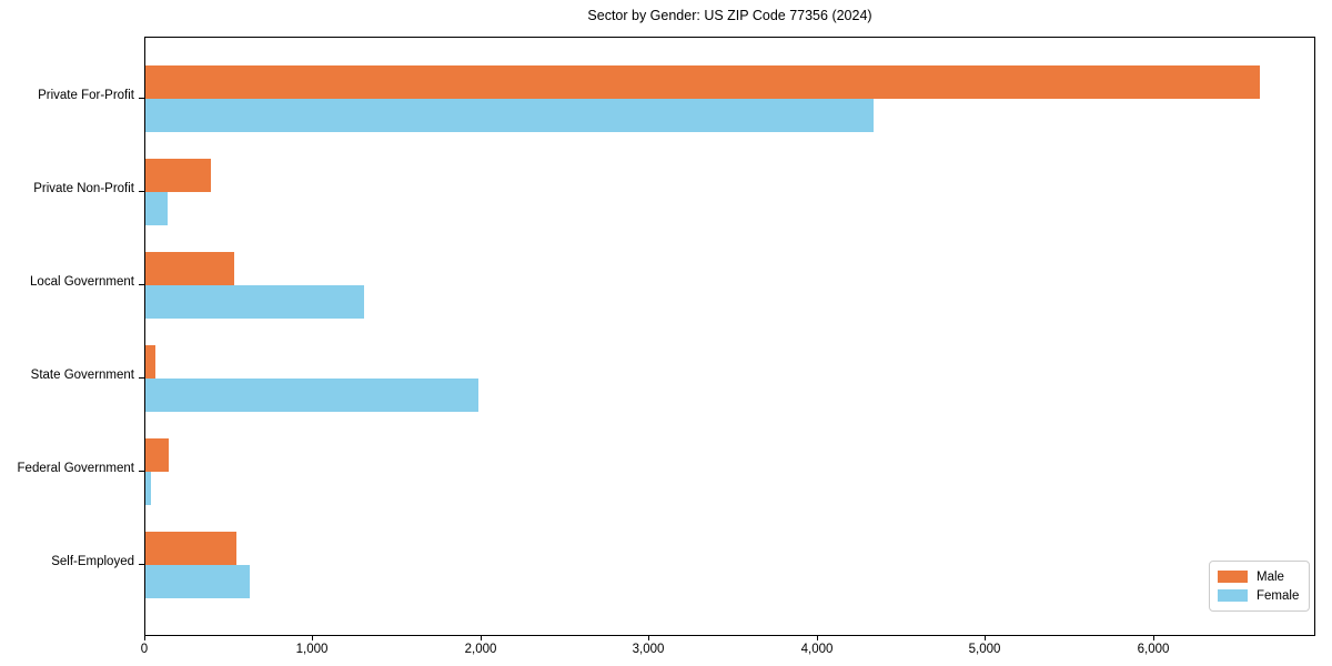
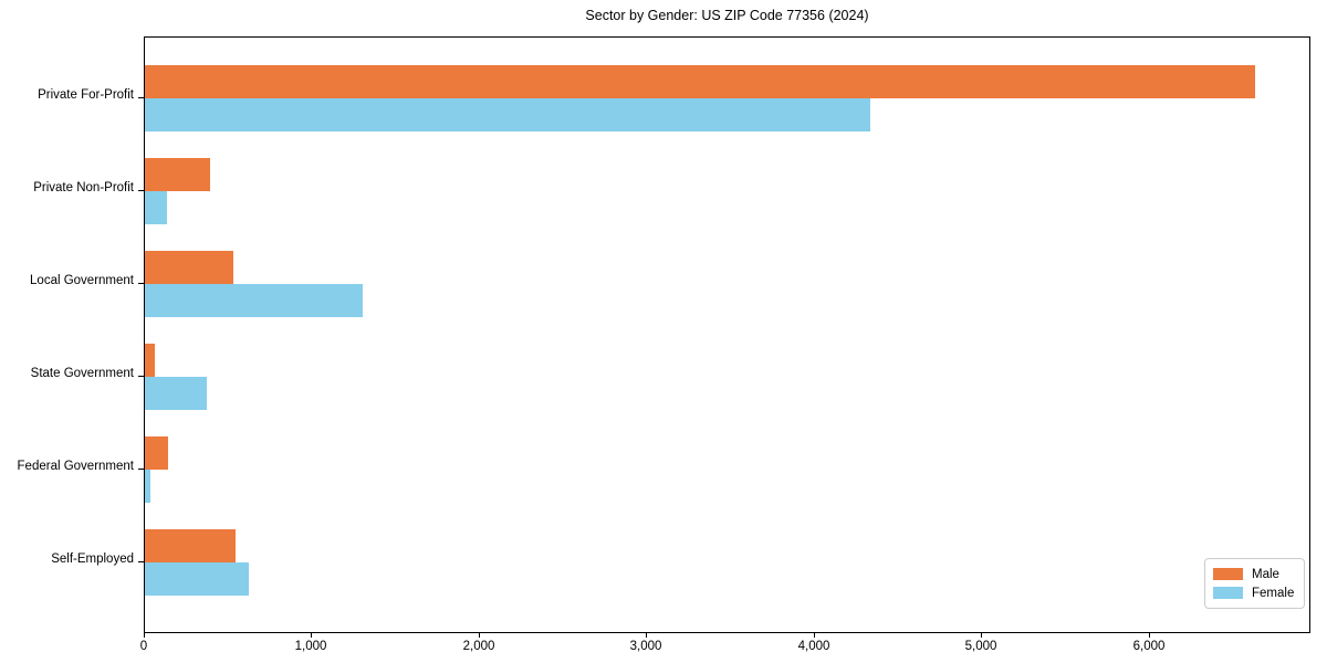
Female/State Government: 1980 -> 370
